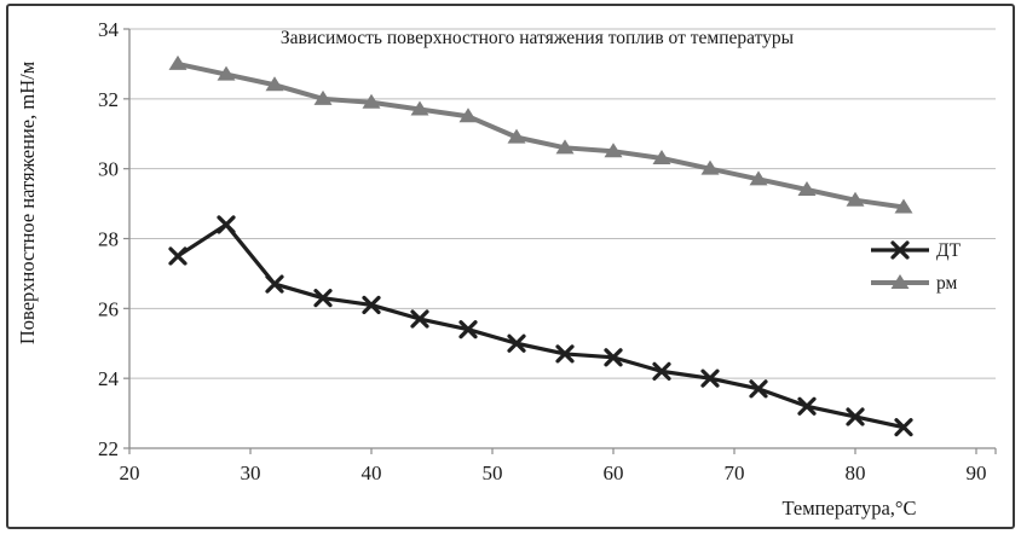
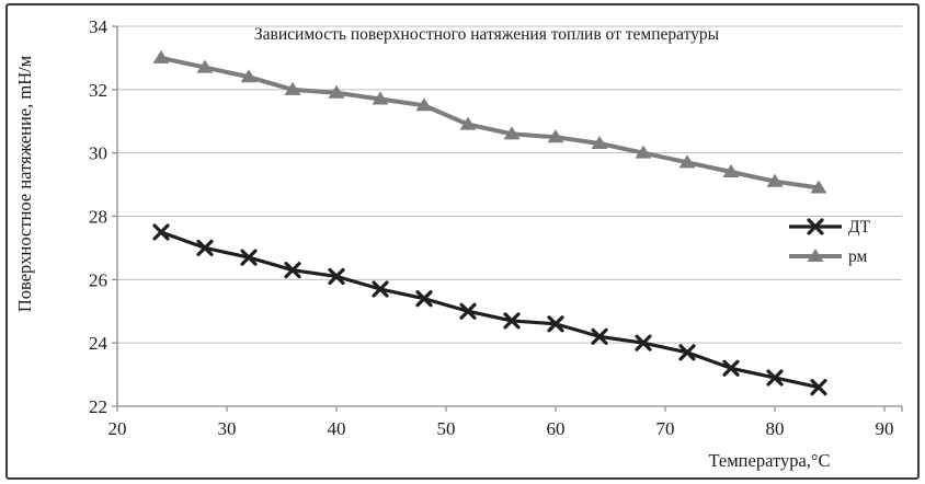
ДТ/28: 28.4 -> 27.0
